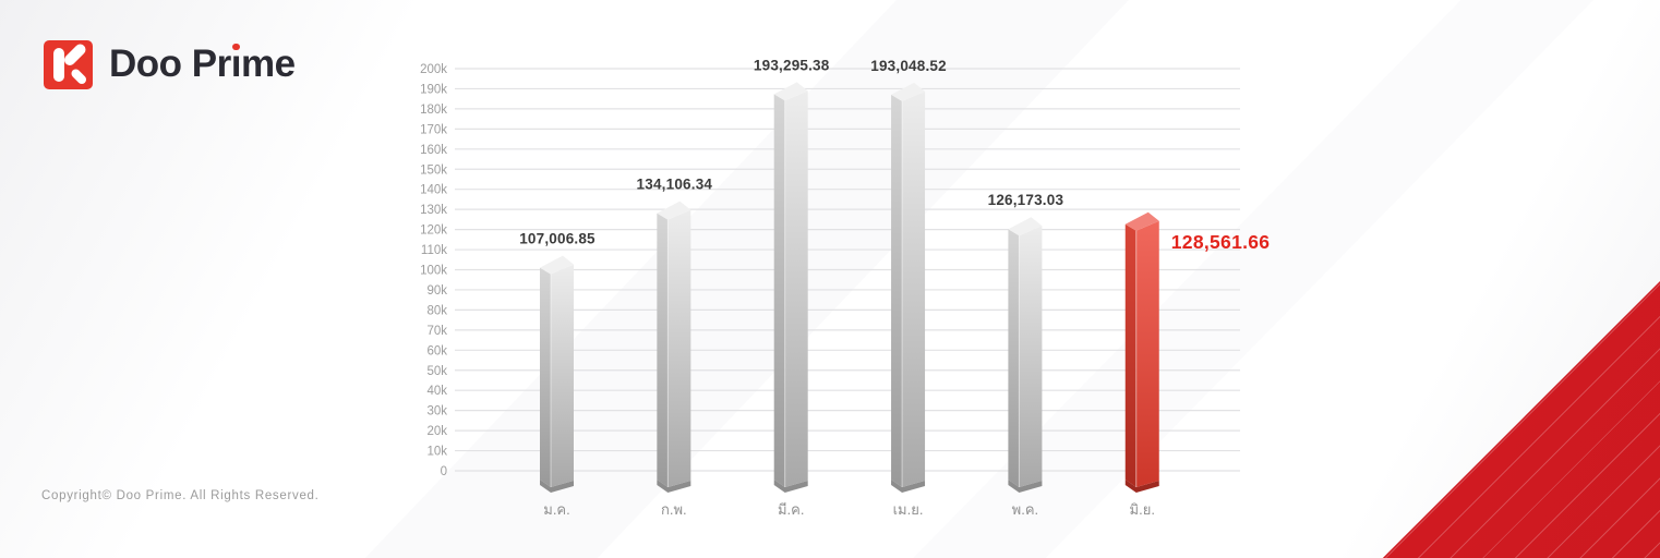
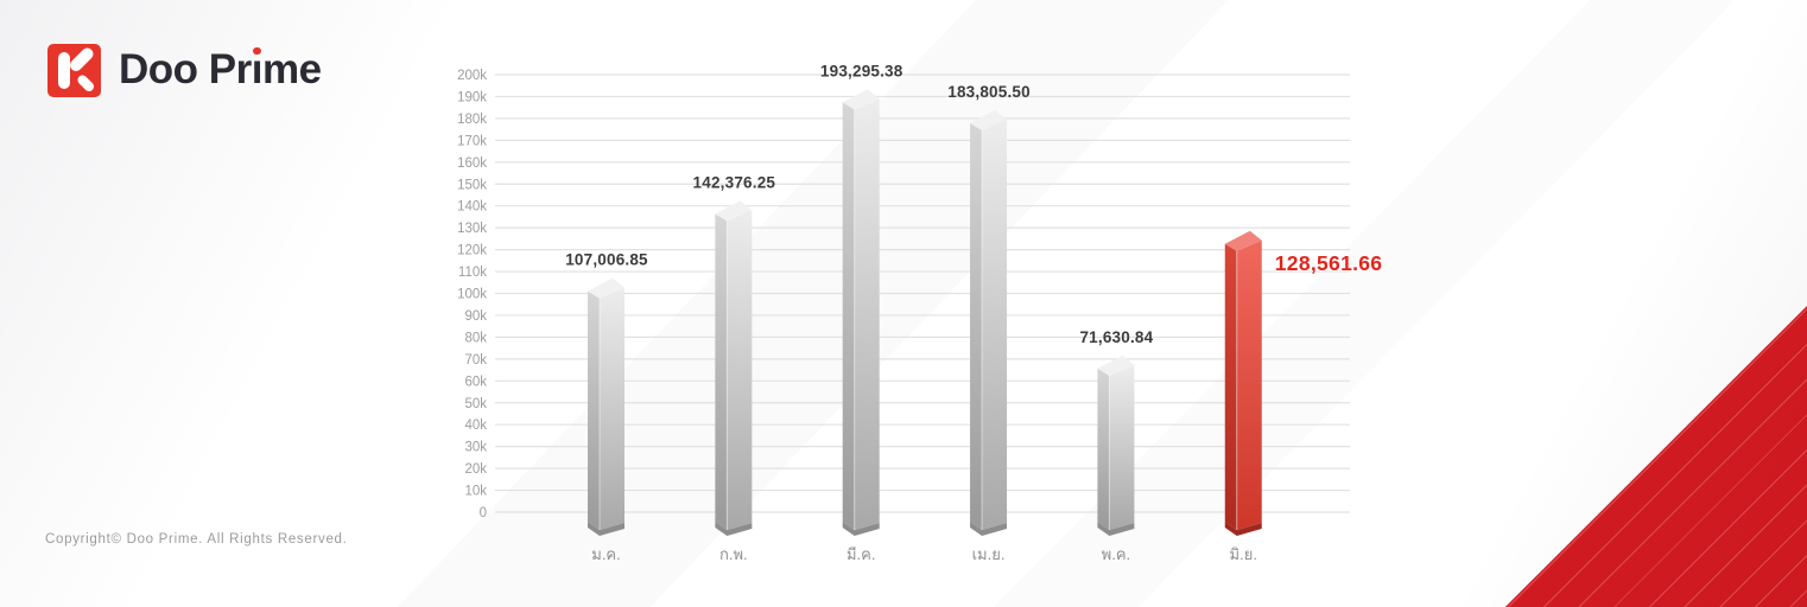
ก.พ.: 134,106.34 -> 142,376.25
เม.ย.: 193,048.52 -> 183,805.50
พ.ค.: 126,173.03 -> 71,630.84
